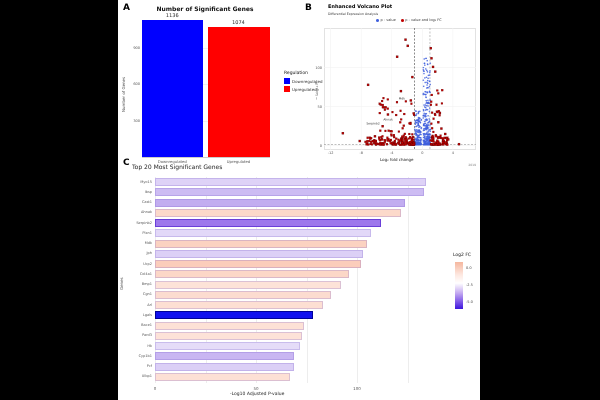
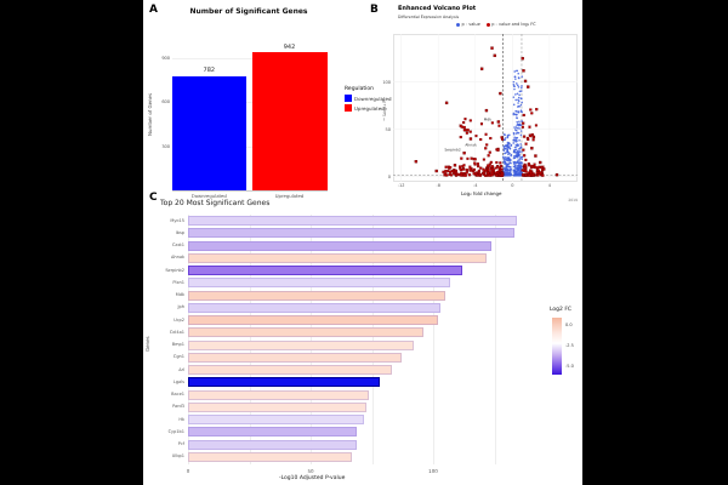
Number of Significant Genes/Downregulated: 1136 -> 782
Number of Significant Genes/Upregulated: 1074 -> 942
